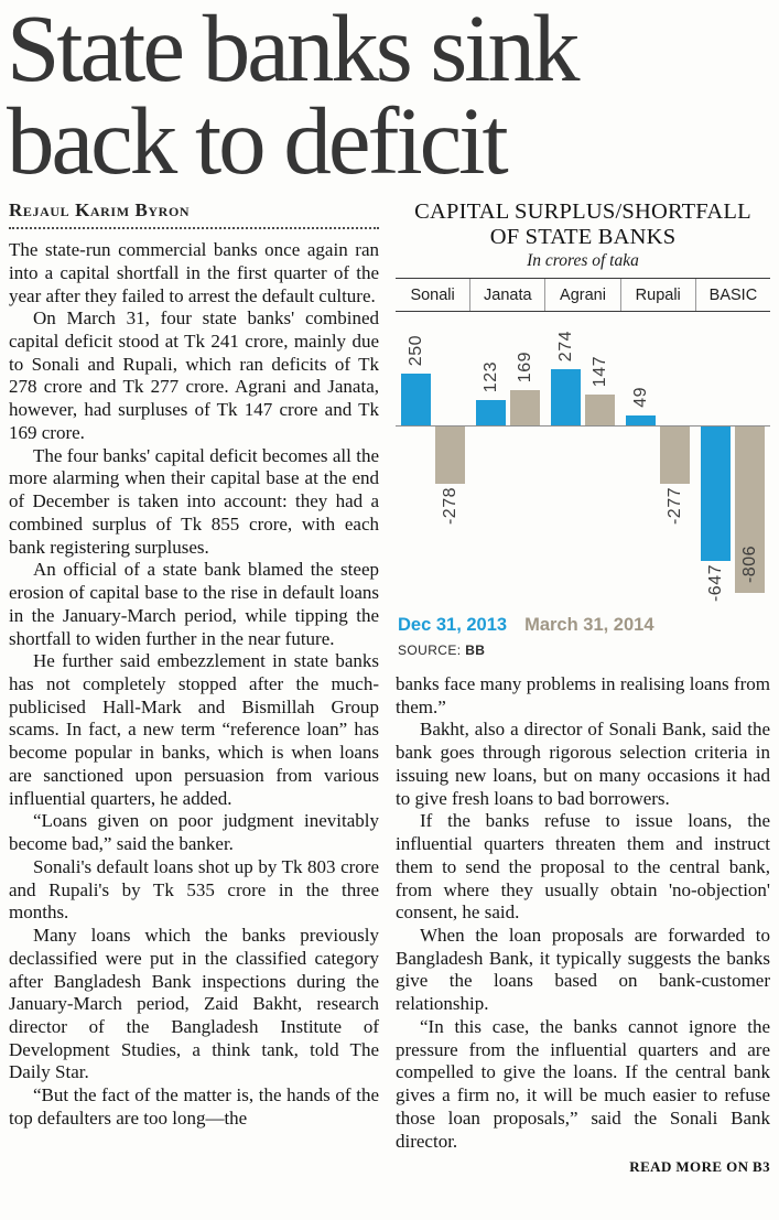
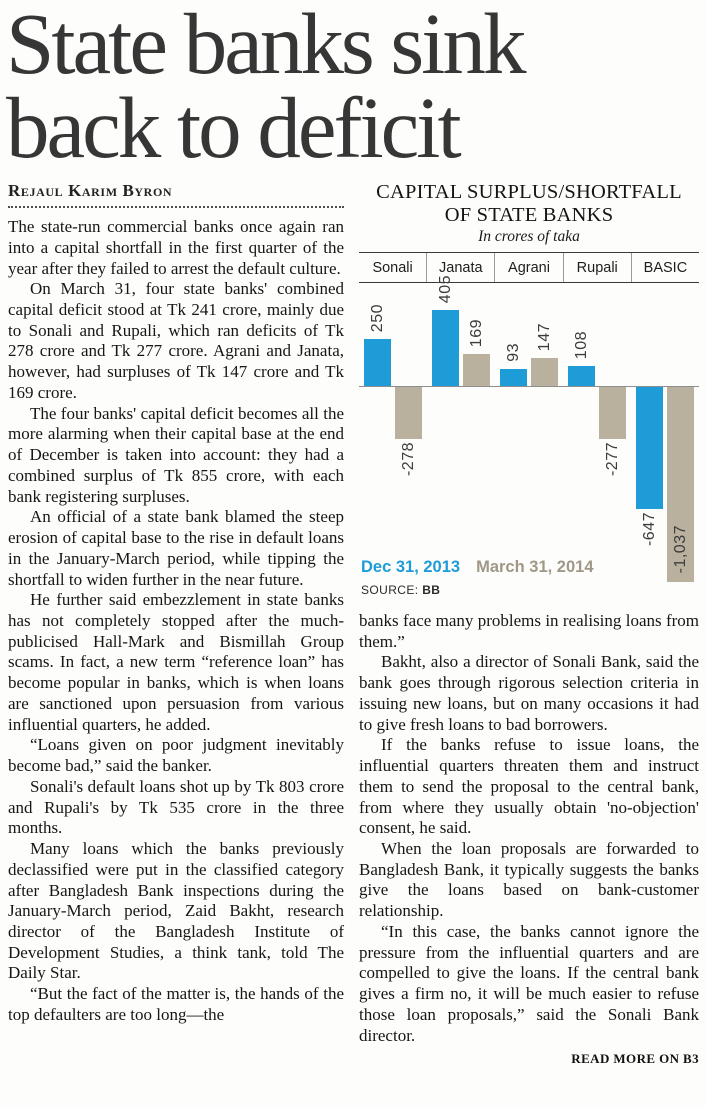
Dec 31, 2013/Janata: 123 -> 405
Dec 31, 2013/Agrani: 274 -> 93
Dec 31, 2013/Rupali: 49 -> 108
March 31, 2014/BASIC: -806 -> -1,037
